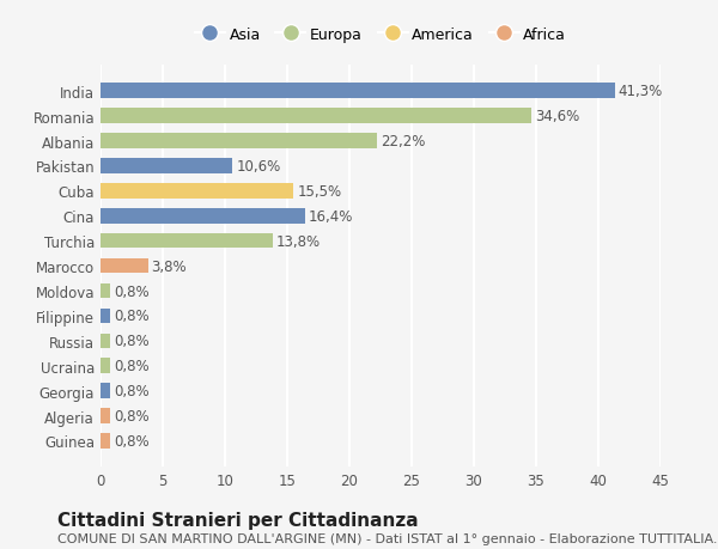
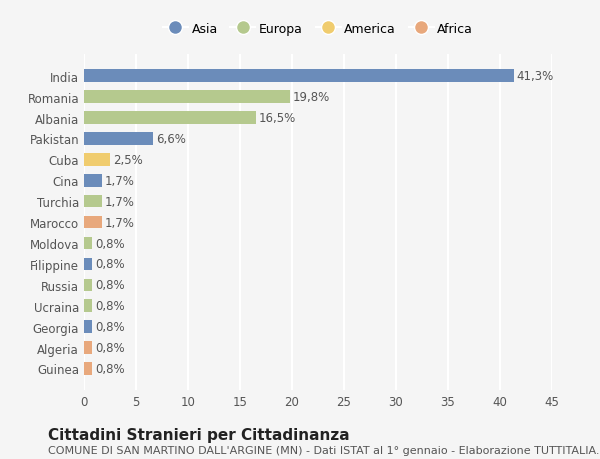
Romania: 34,6% -> 19,8%
Albania: 22,2% -> 16,5%
Pakistan: 10,6% -> 6,6%
Cuba: 15,5% -> 2,5%
Cina: 16,4% -> 1,7%
Turchia: 13,8% -> 1,7%
Marocco: 3,8% -> 1,7%
